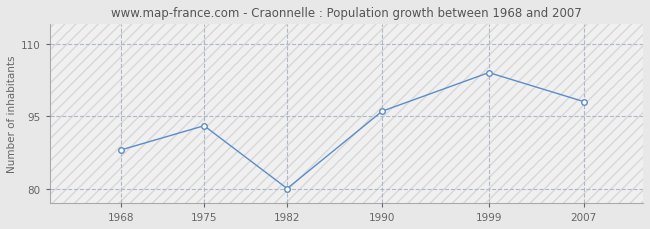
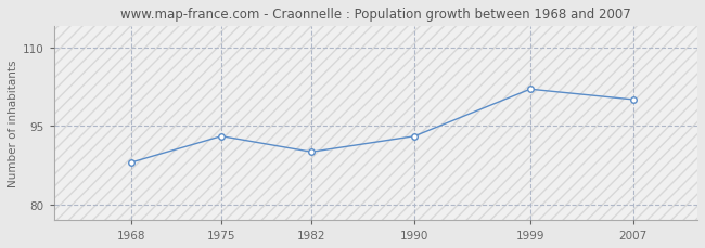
1982: 80 -> 90
1990: 96 -> 93
1999: 104 -> 102
2007: 98 -> 100
